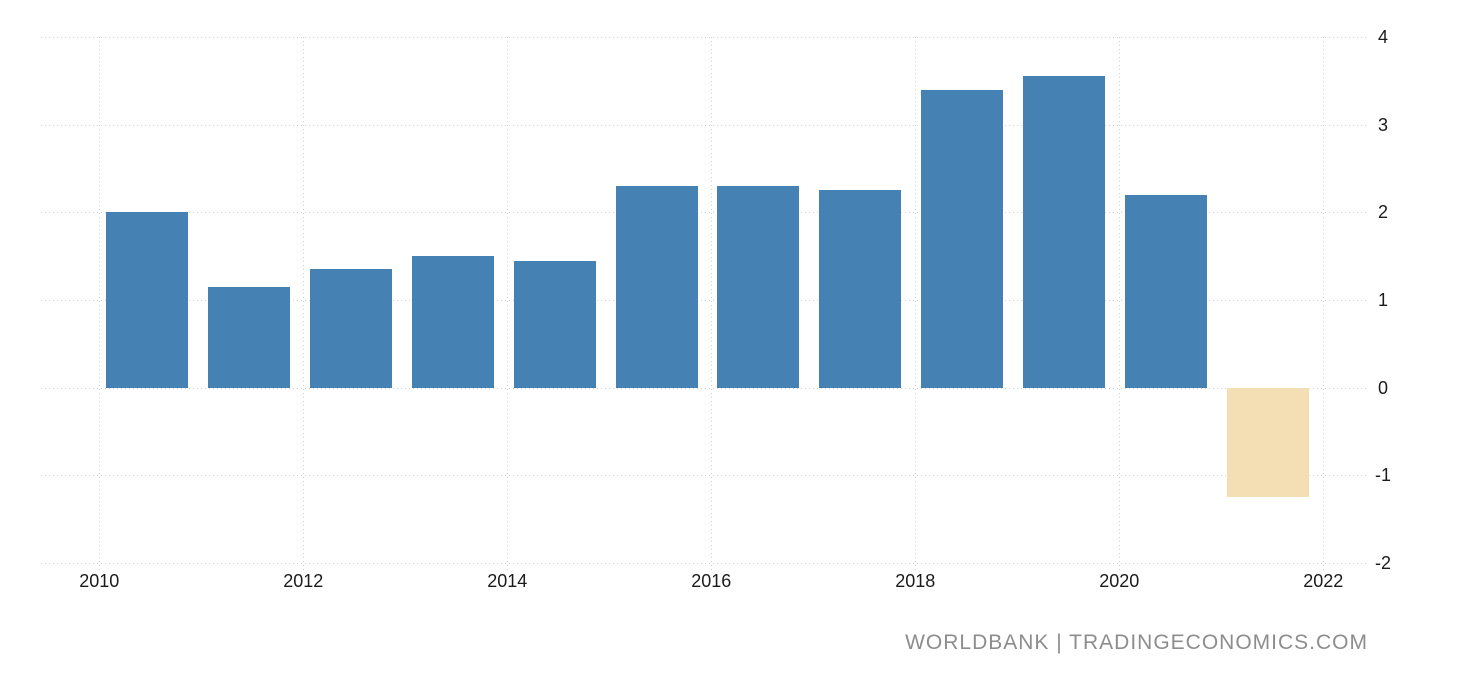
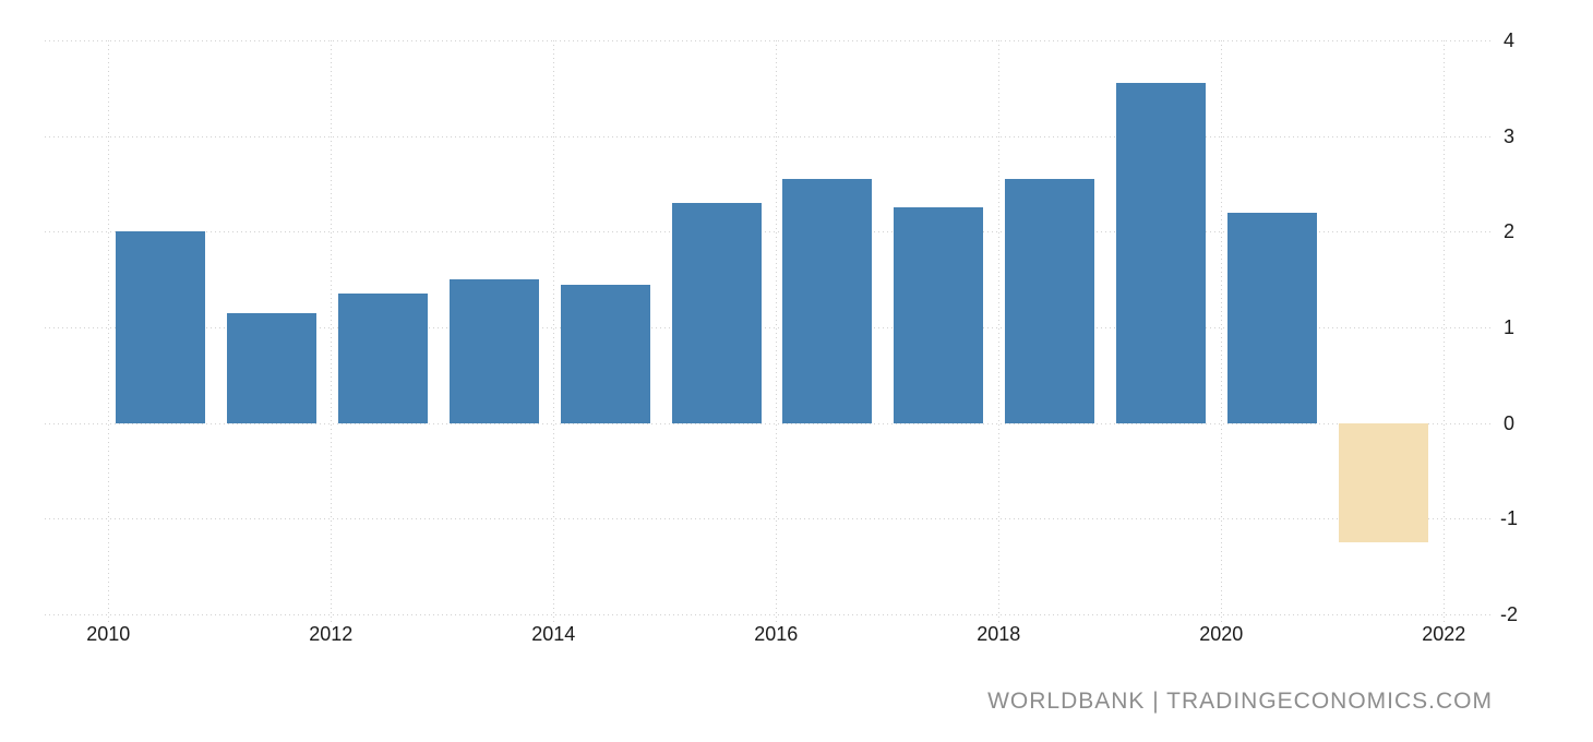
2016: 2.3 -> 2.5
2018: 3.4 -> 2.5
